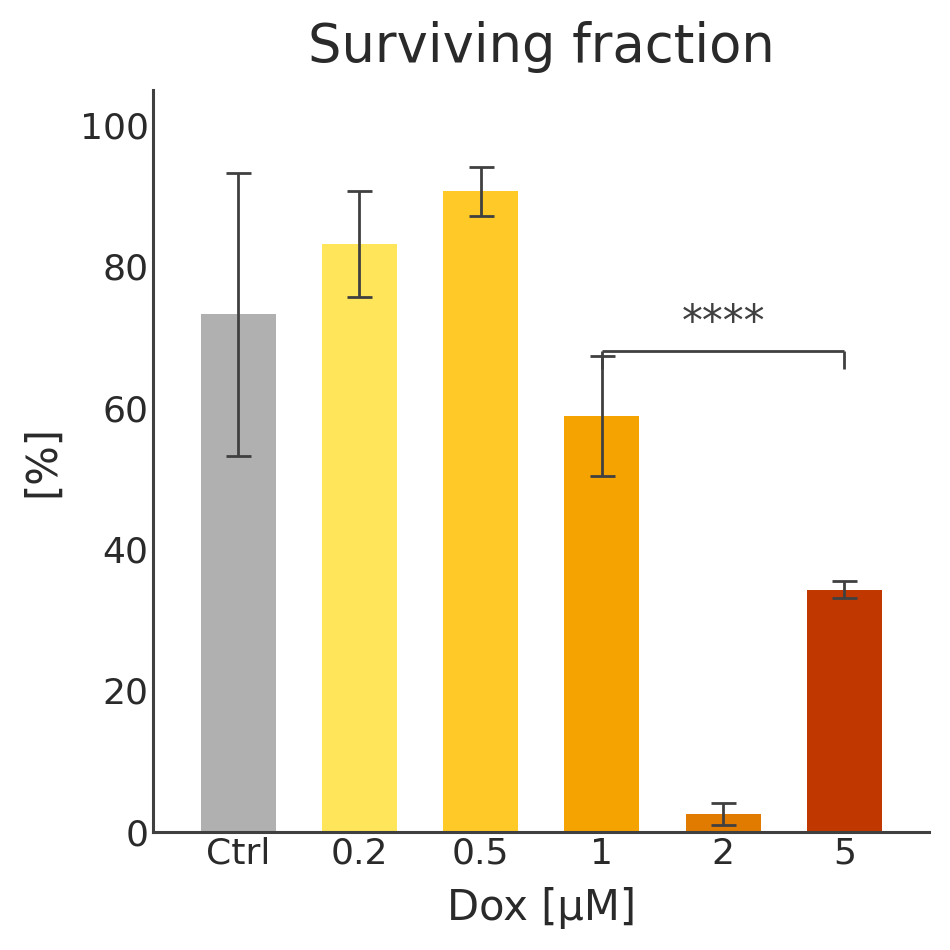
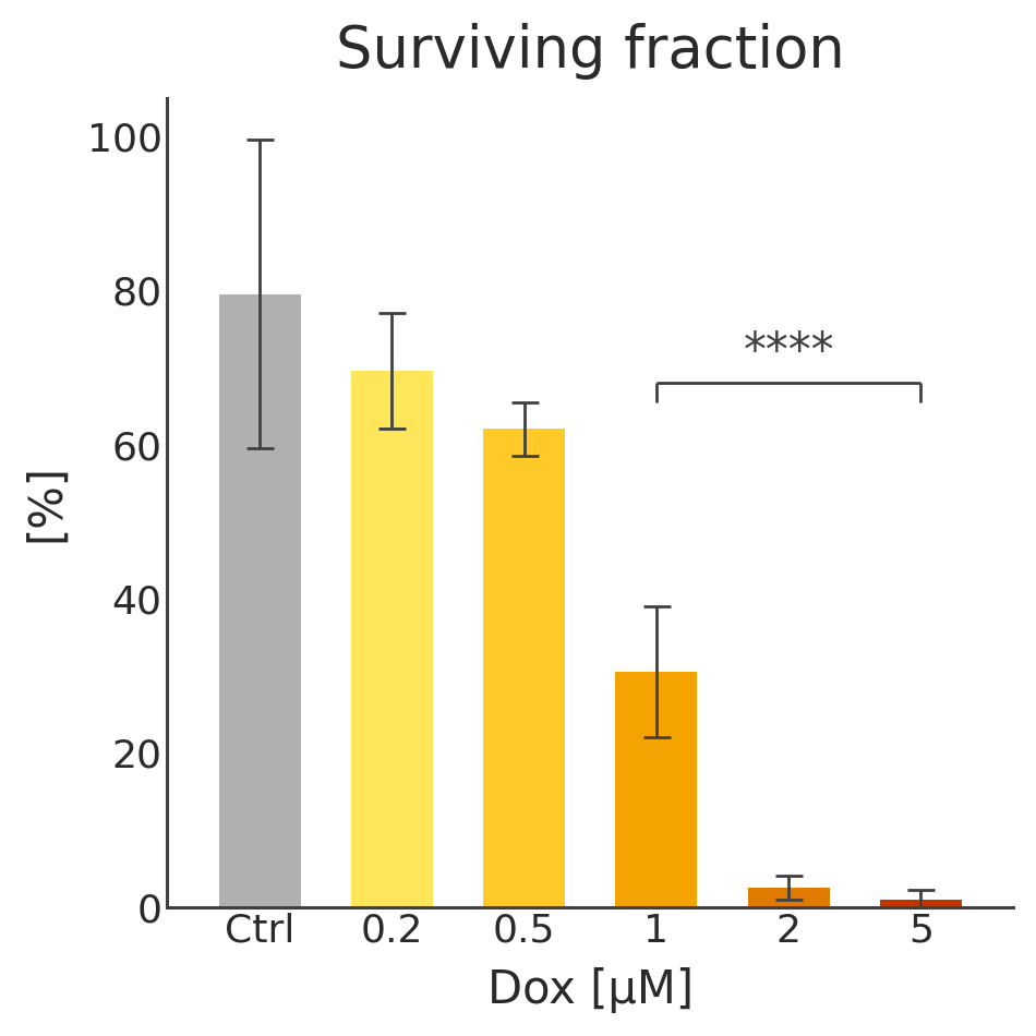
Ctrl: 73.2 -> 79.5
0.2: 83.2 -> 69.5
0.5: 90.6 -> 62.0
1: 58.8 -> 30.5
5: 34.2 -> 1.0
